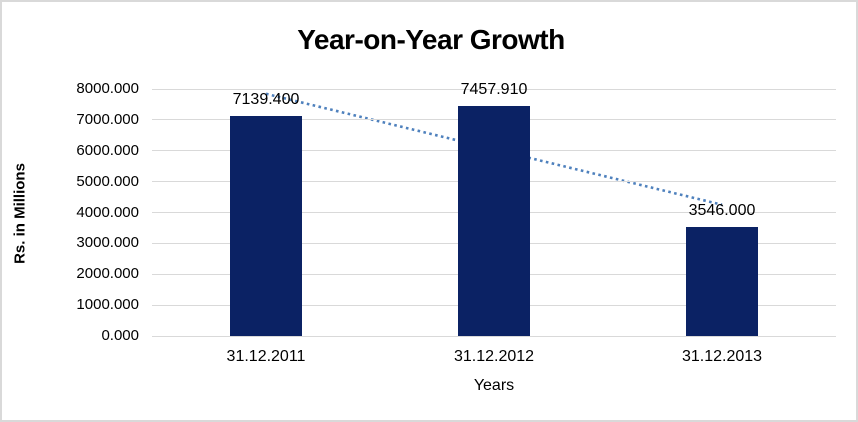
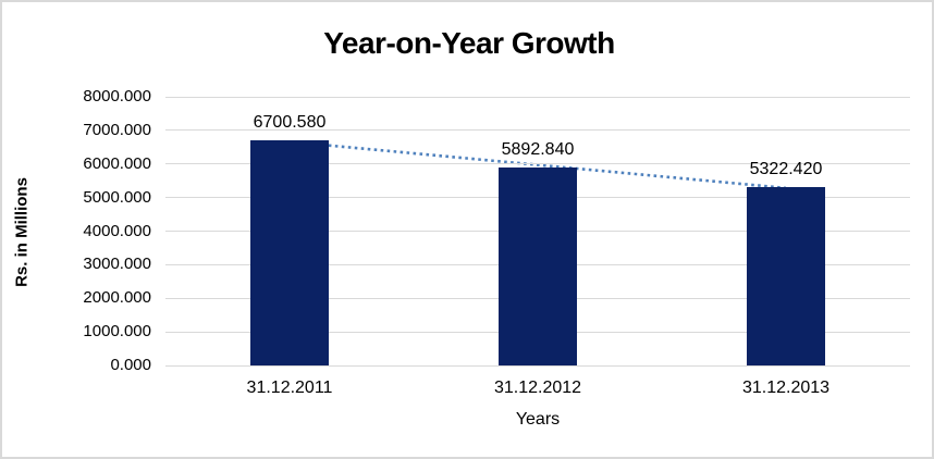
31.12.2011: 7139.400 -> 6700.580
31.12.2012: 7457.910 -> 5892.840
31.12.2013: 3546.000 -> 5322.420
